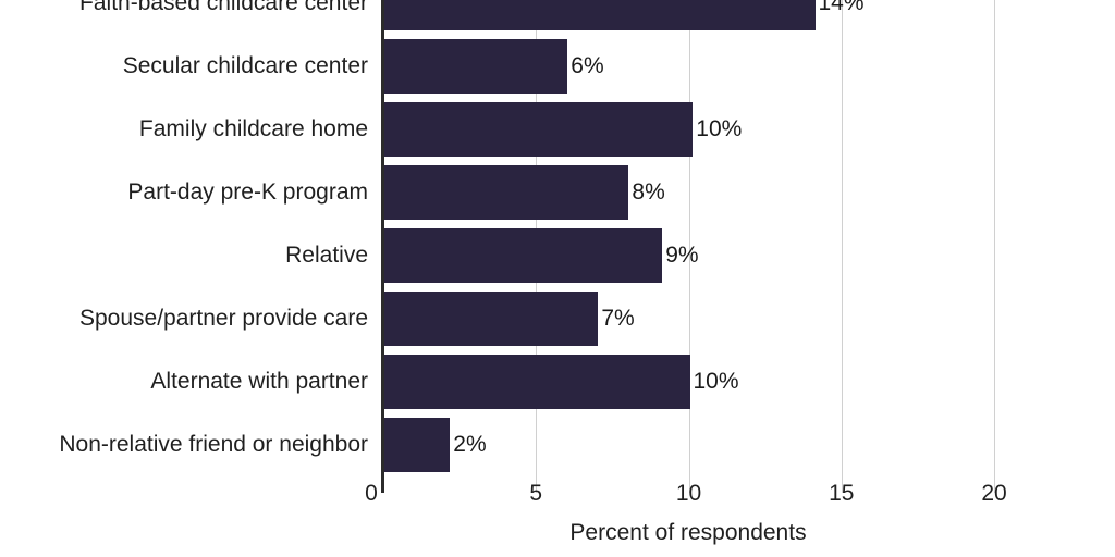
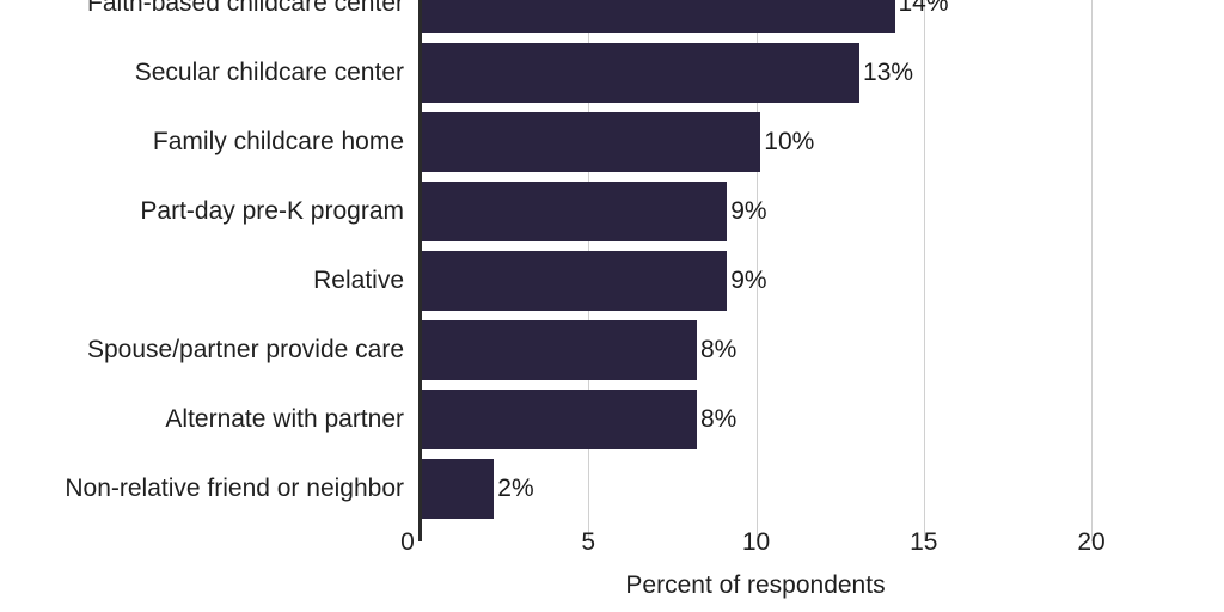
Secular childcare center: 6% -> 13%
Part-day pre-K program: 8% -> 9%
Spouse/partner provide care: 7% -> 8%
Alternate with partner: 10% -> 8%
